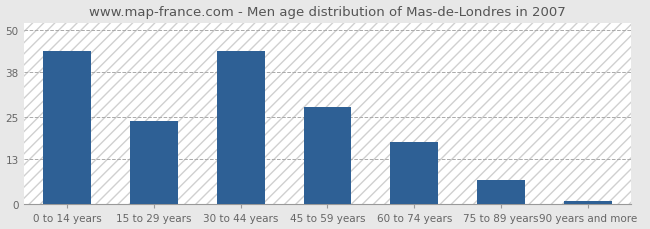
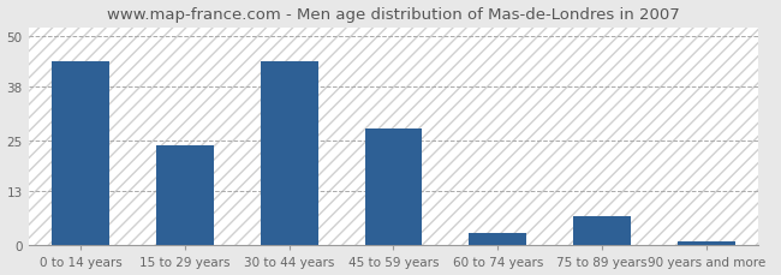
60 to 74 years: 18 -> 3
